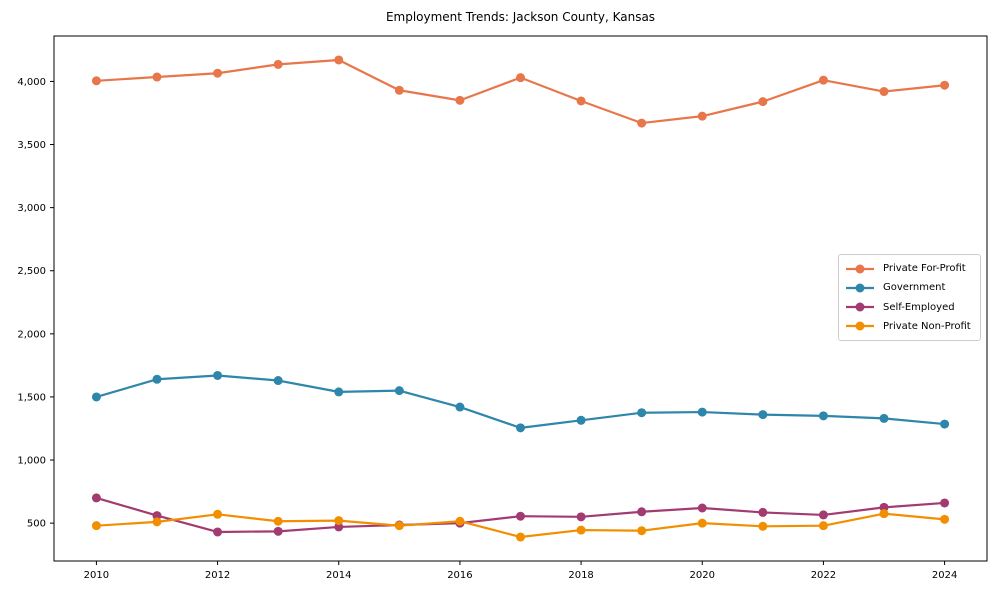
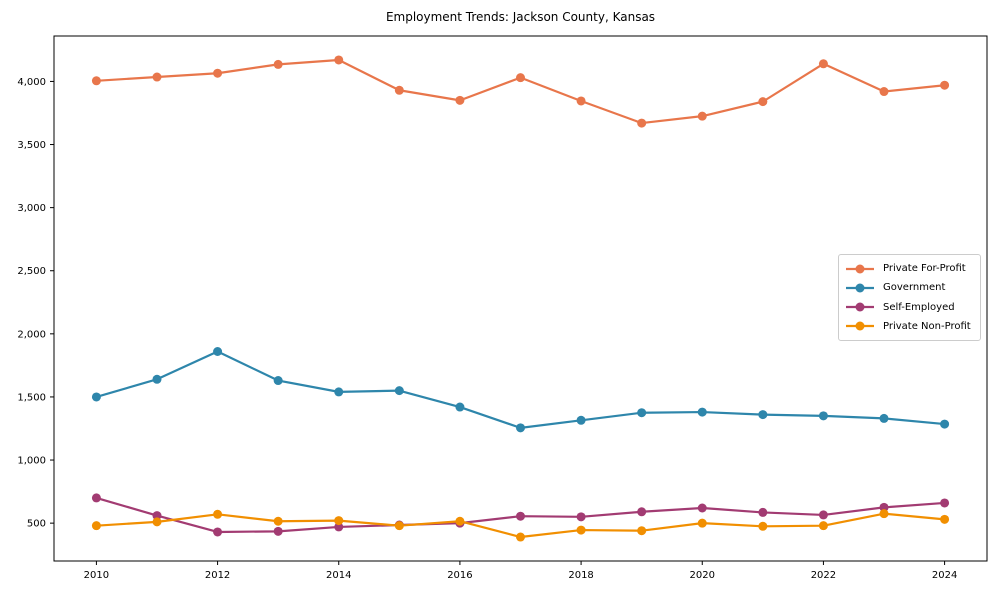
Government/2012: 1670 -> 1860
Private For-Profit/2022: 4010 -> 4140
